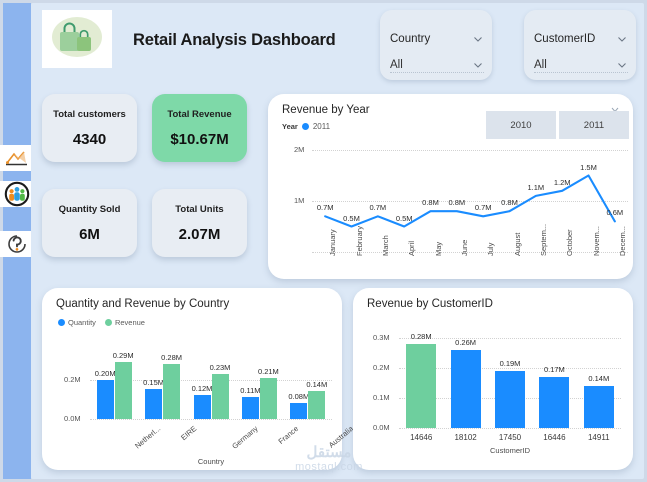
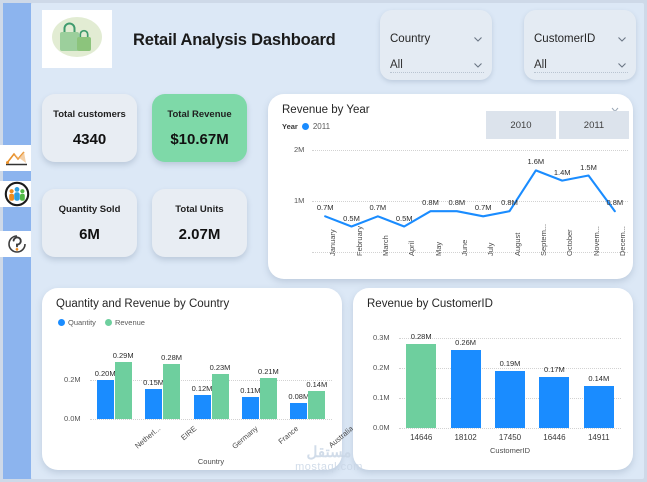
Revenue by Year/Septem...: 1.1M -> 1.6M
Revenue by Year/October: 1.2M -> 1.4M
Revenue by Year/Decem...: 0.6M -> 0.8M
